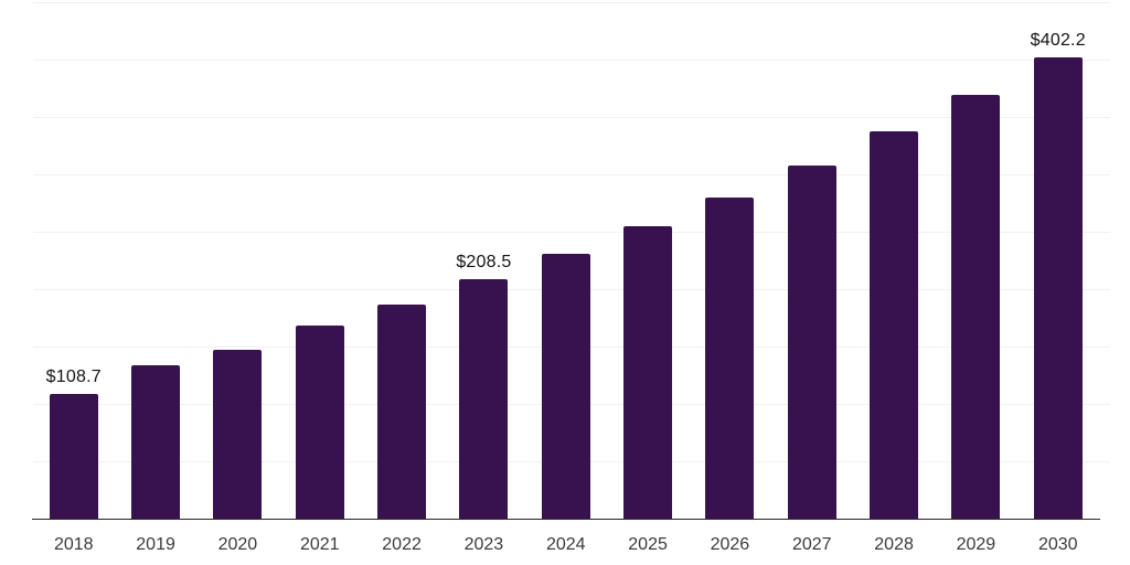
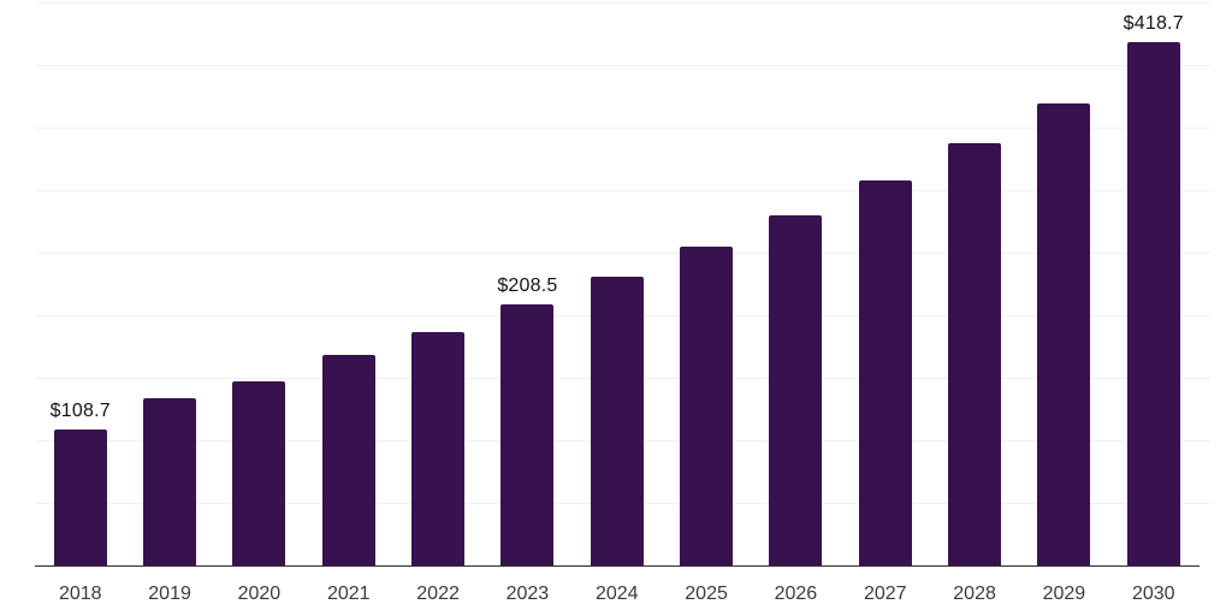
2030: $402.2 -> $418.7
